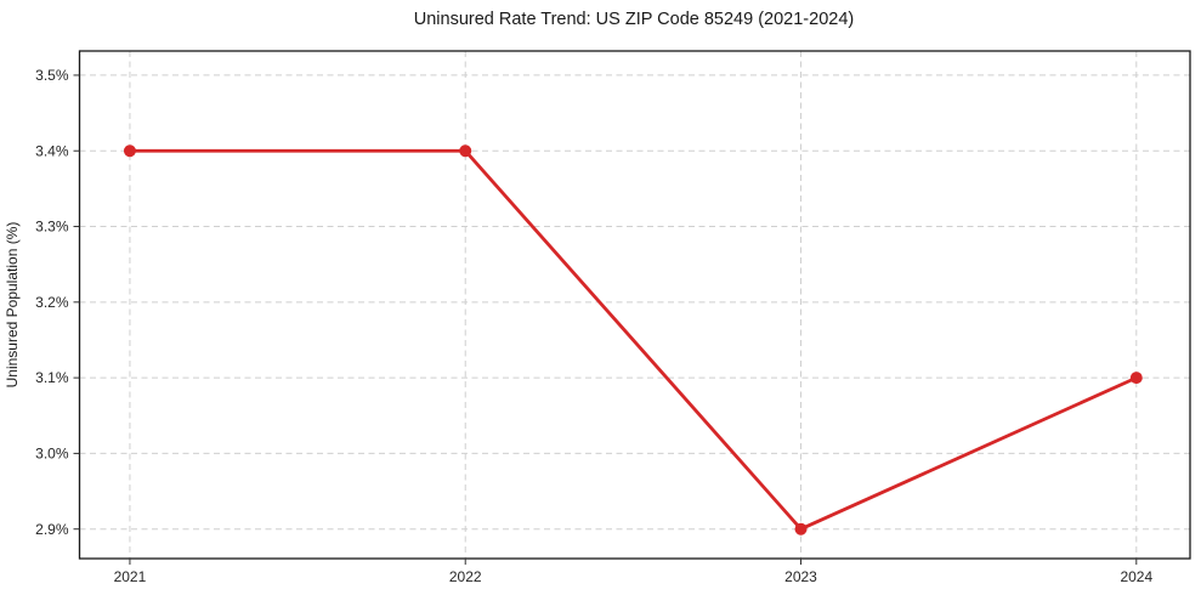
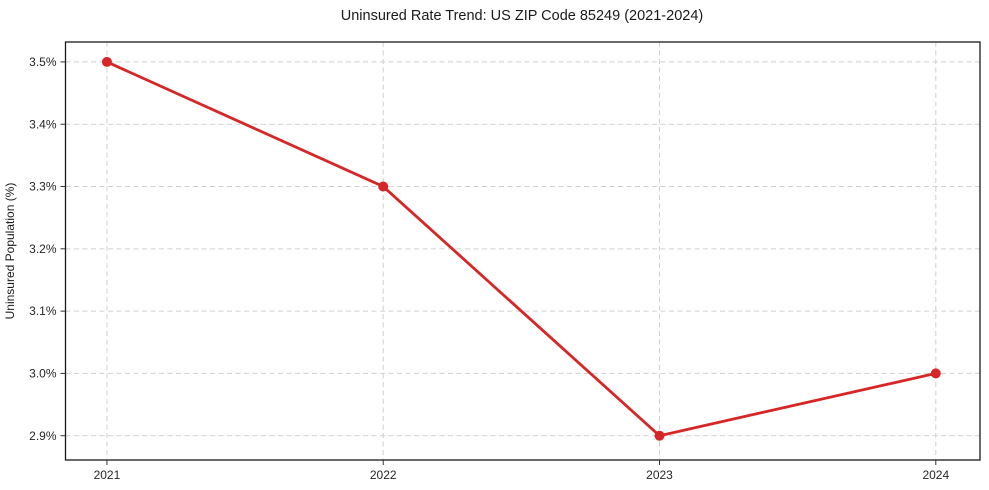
2021: 3.4% -> 3.5%
2022: 3.4% -> 3.3%
2024: 3.1% -> 3.0%
